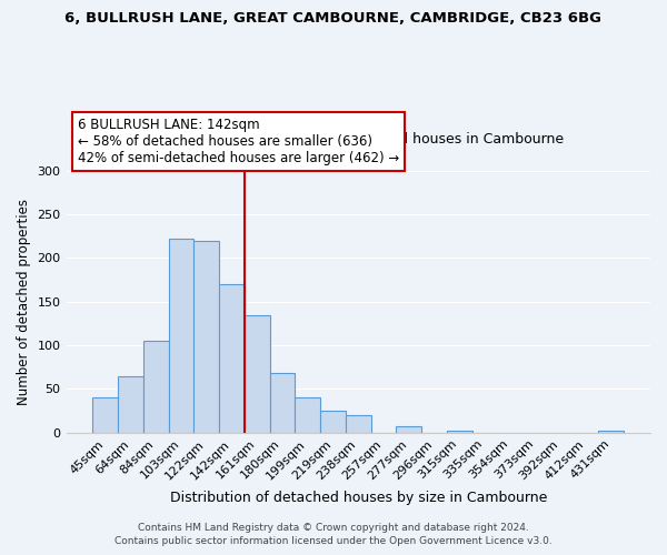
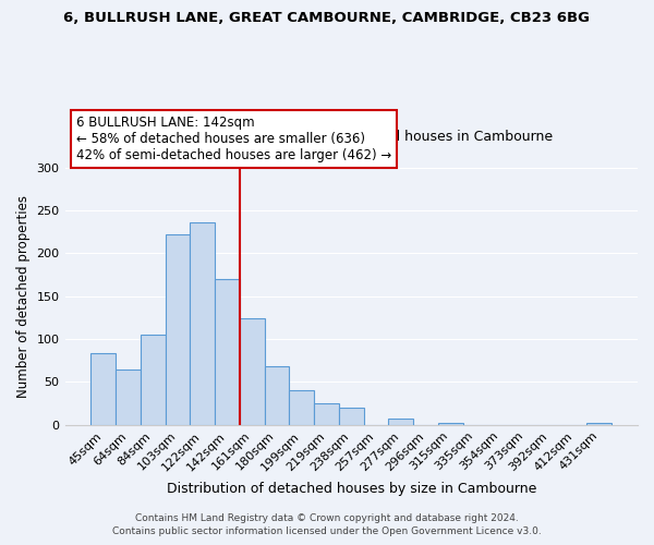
45sqm: 40 -> 84
122sqm: 219 -> 236
161sqm: 134 -> 124
